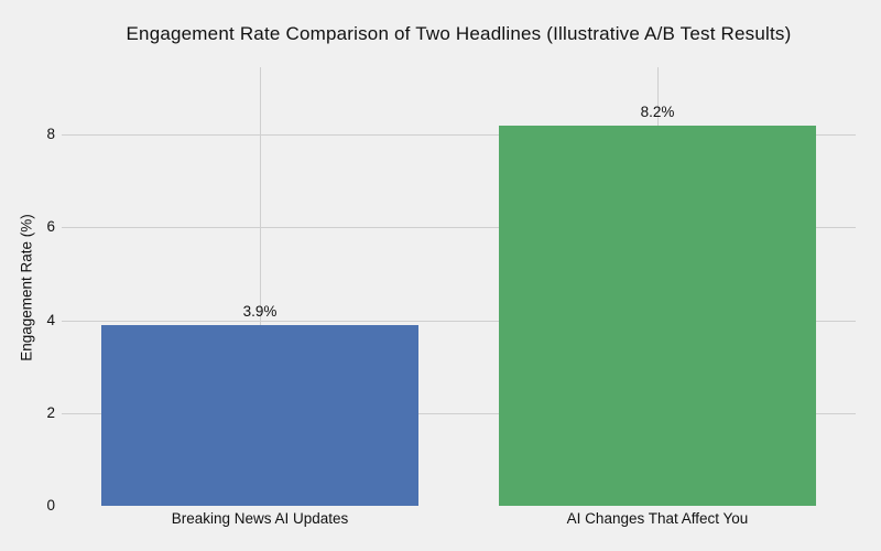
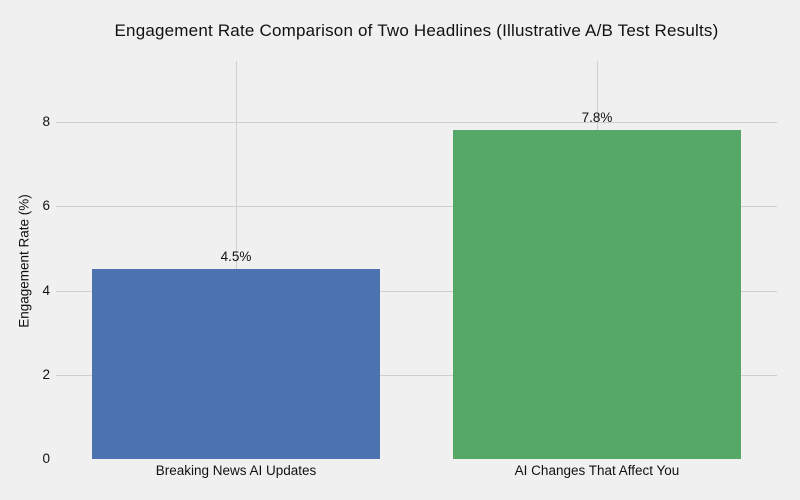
Breaking News AI Updates: 3.9% -> 4.5%
AI Changes That Affect You: 8.2% -> 7.8%
